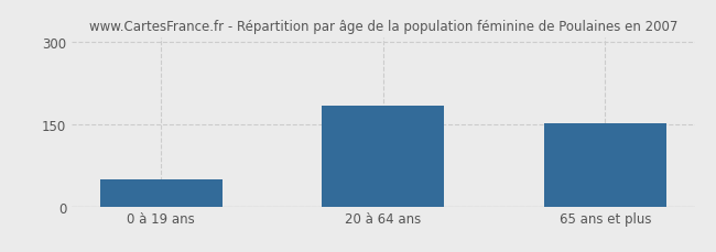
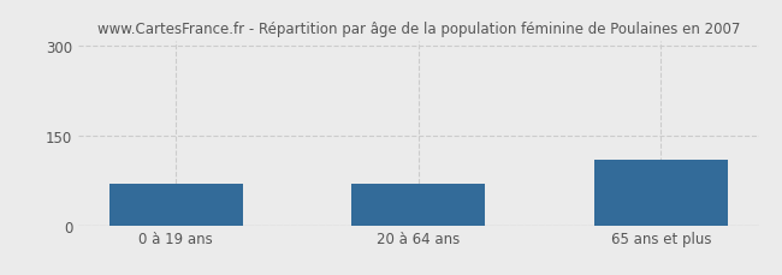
0 à 19 ans: 50 -> 70
20 à 64 ans: 185 -> 70
65 ans et plus: 152 -> 110
